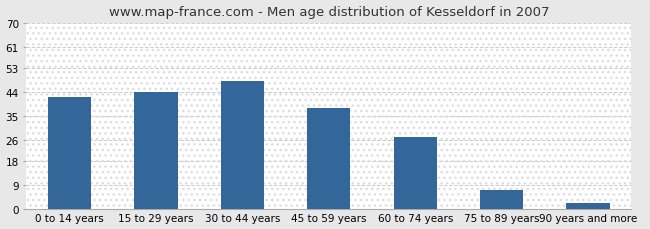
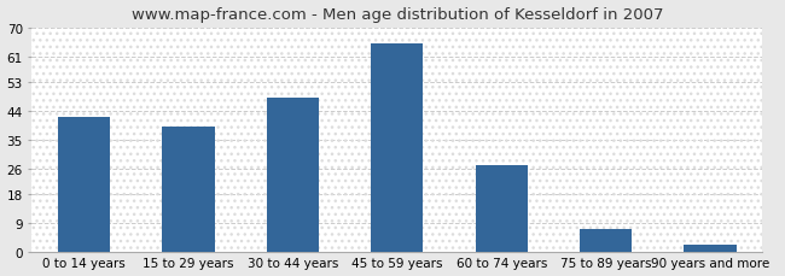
15 to 29 years: 44 -> 39
45 to 59 years: 38 -> 65
